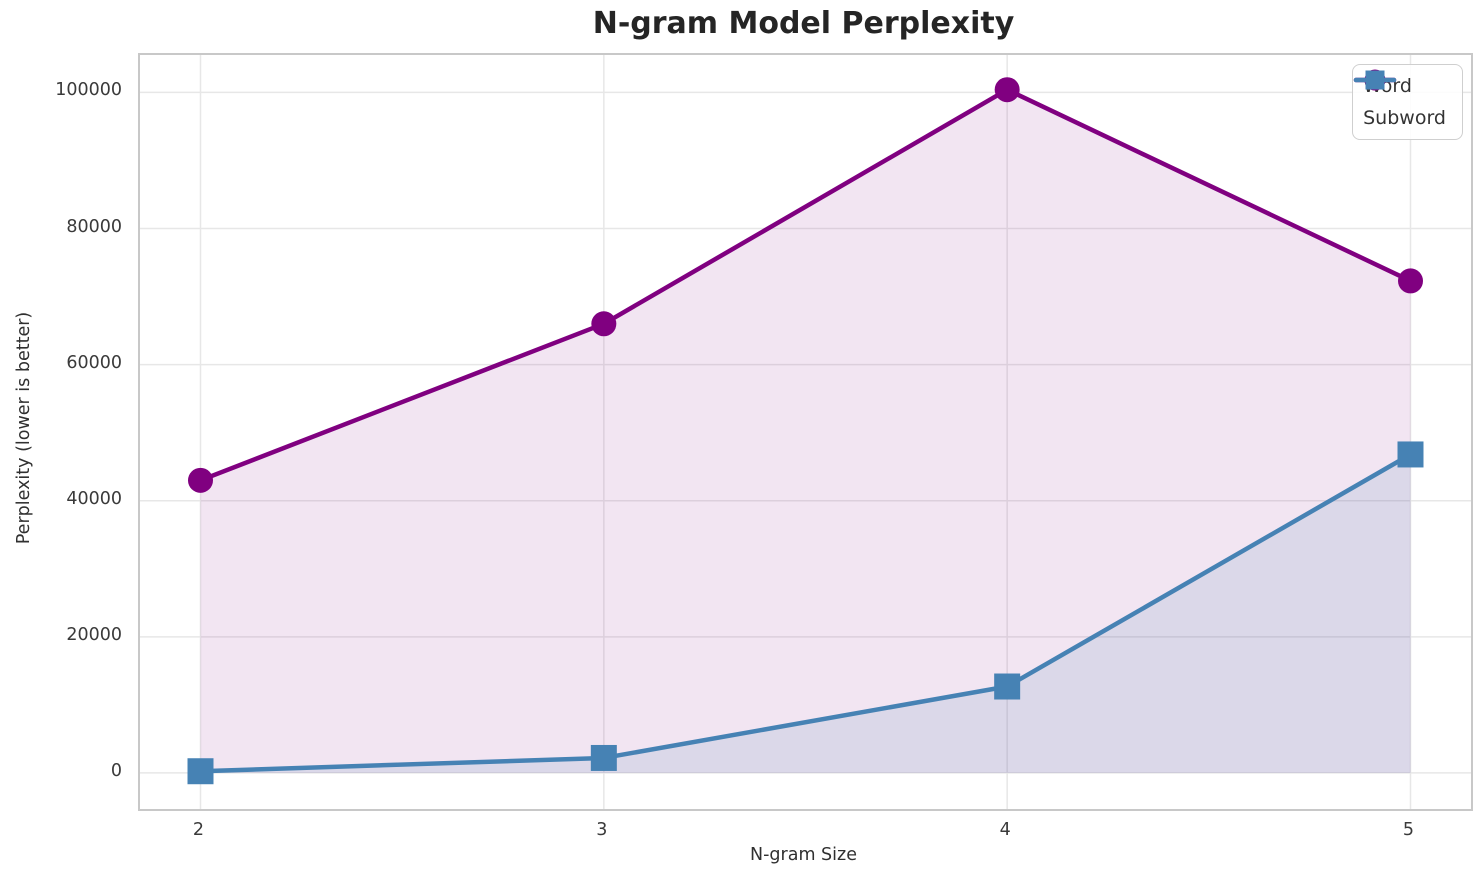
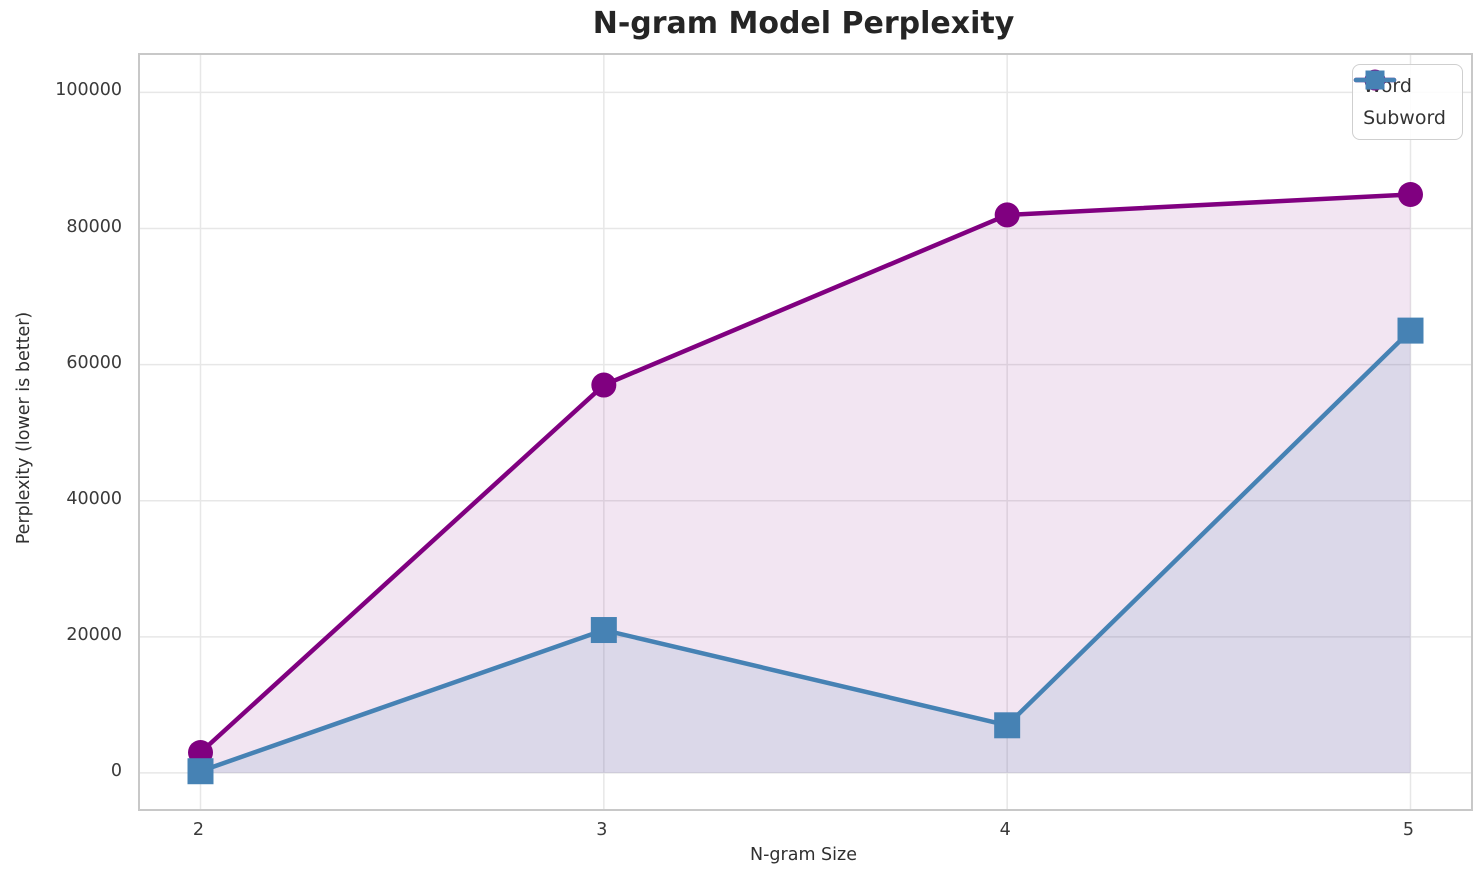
Word/2: 43000 -> 3000
Word/3: 66000 -> 57000
Subword/3: 2000 -> 21000
Word/4: 100000 -> 82000
Subword/4: 13000 -> 7000
Word/5: 72000 -> 85000
Subword/5: 47000 -> 65000
